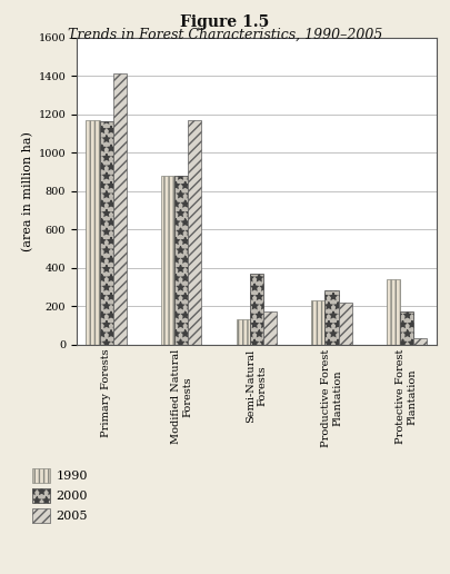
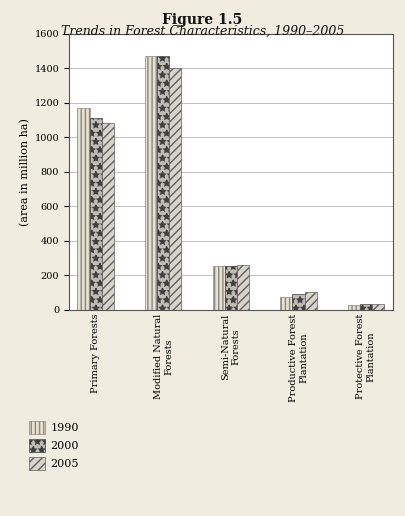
2000/Primary Forests: 1160 -> 1110
2005/Primary Forests: 1410 -> 1080
1990/Modified Natural Forests: 880 -> 1470
2000/Modified Natural Forests: 880 -> 1470
2005/Modified Natural Forests: 1170 -> 1400
1990/Semi-Natural Forests: 130 -> 250
2000/Semi-Natural Forests: 370 -> 260
2005/Semi-Natural Forests: 170 -> 260
1990/Productive Forest Plantation: 230 -> 80
2000/Productive Forest Plantation: 280 -> 90
2005/Productive Forest Plantation: 220 -> 100
1990/Protective Forest Plantation: 340 -> 20
2000/Protective Forest Plantation: 170 -> 30
